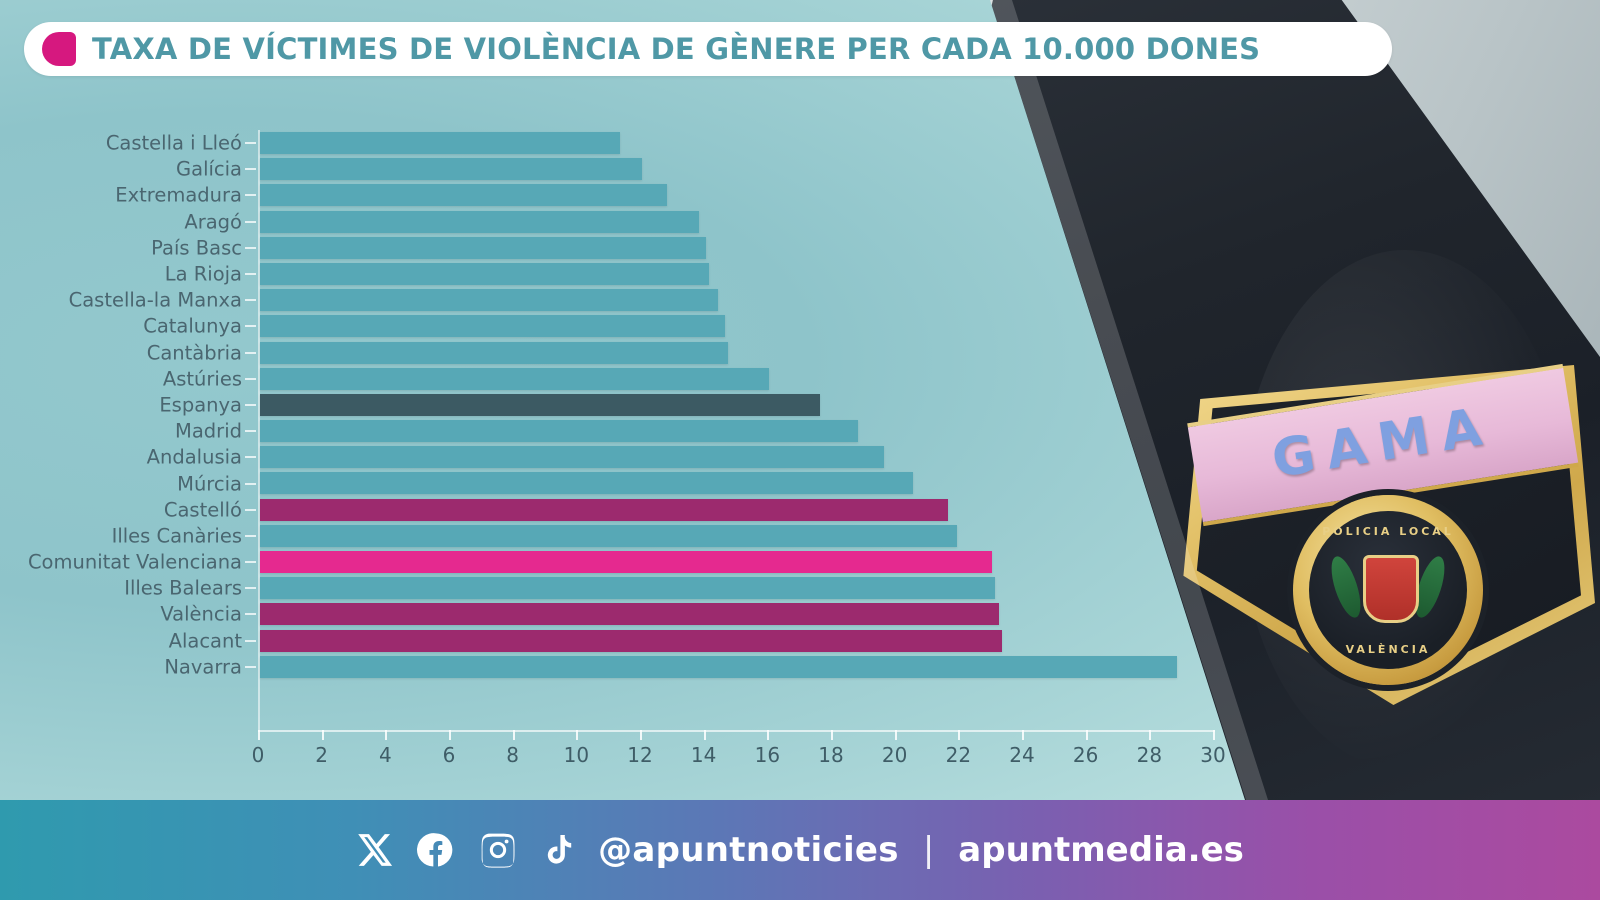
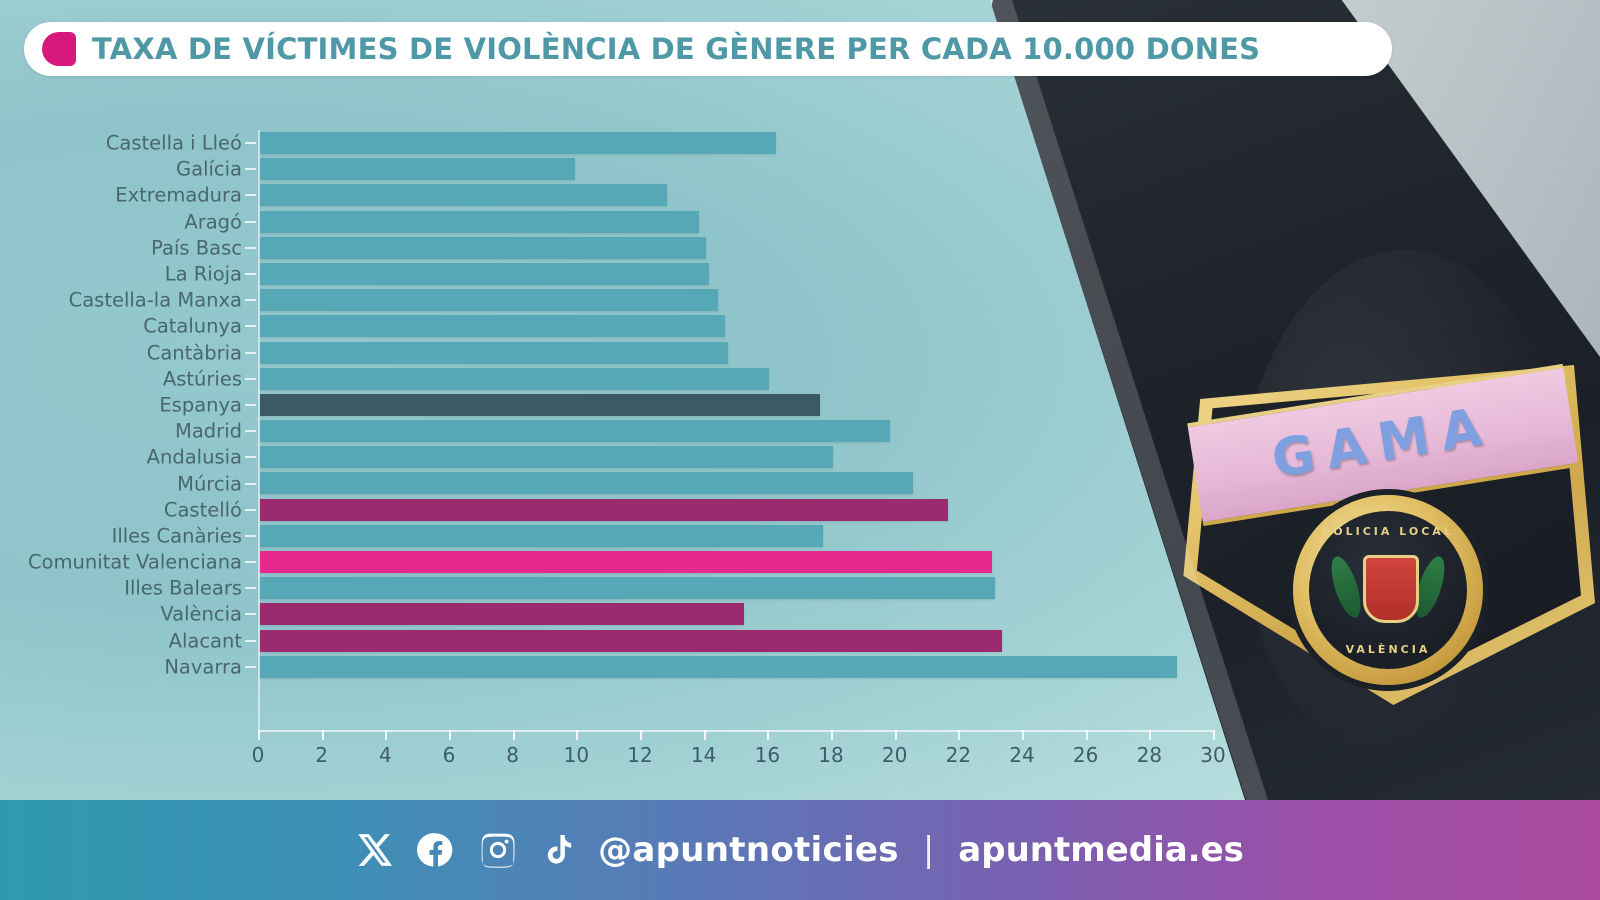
Castella i Lleó: 11.3 -> 16.2
Galícia: 12.0 -> 9.9
Madrid: 18.8 -> 19.8
Andalusia: 19.6 -> 18.0
Illes Canàries: 21.9 -> 17.7
València: 23.2 -> 15.2
